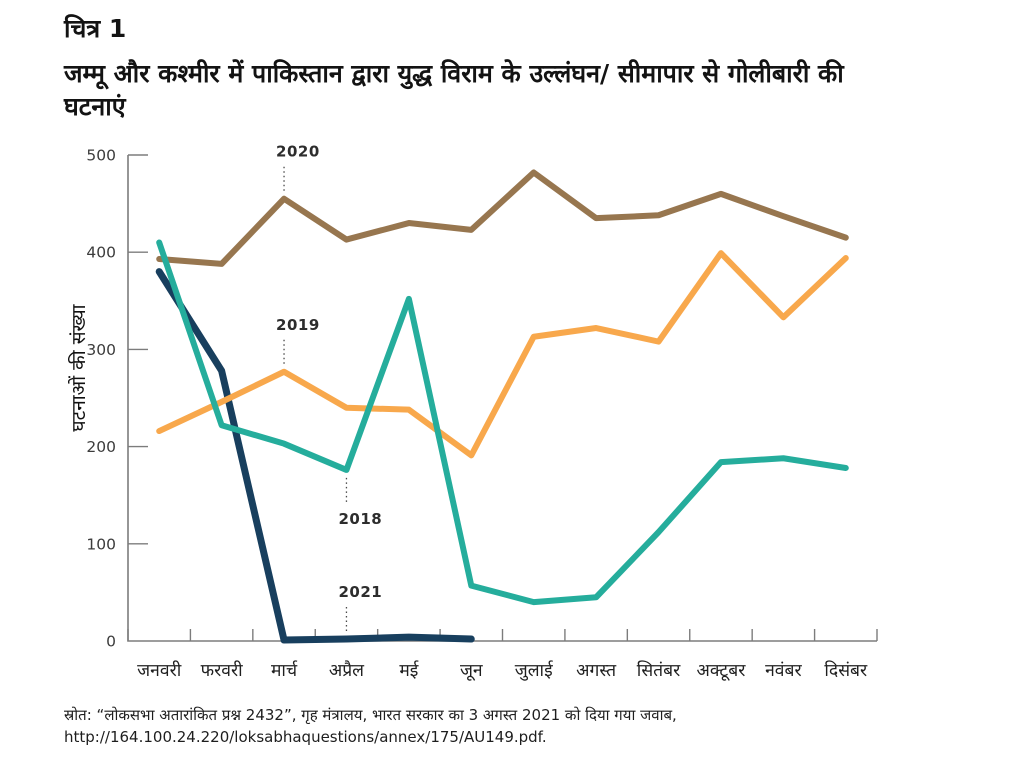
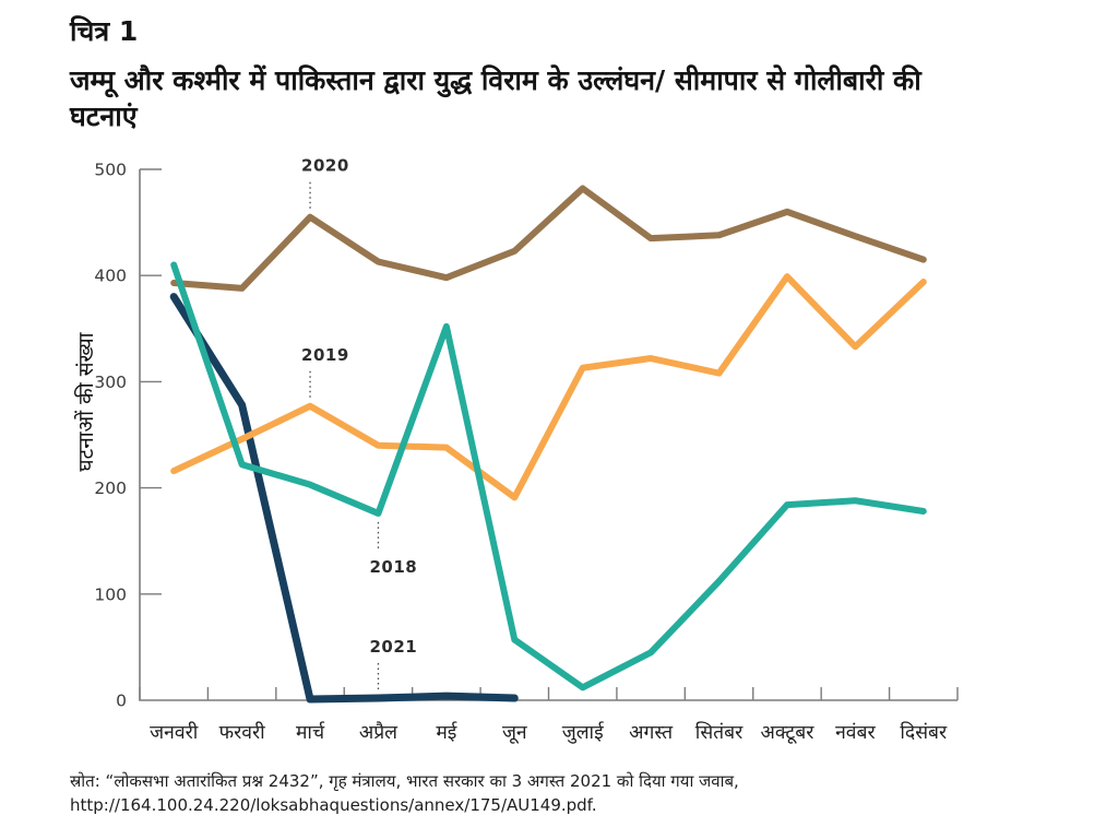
2020/मई: 430 -> 400
2018/जुलाई: 40 -> 10
